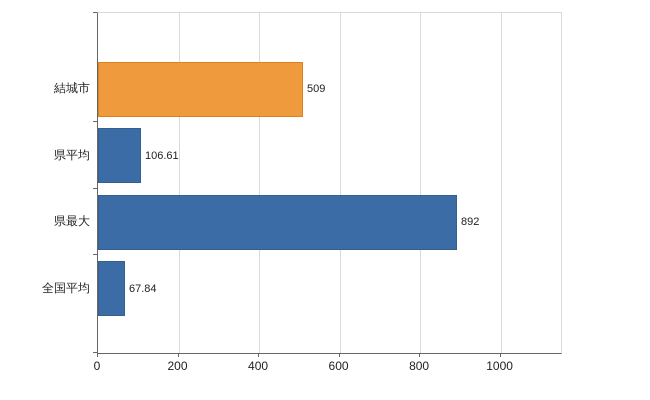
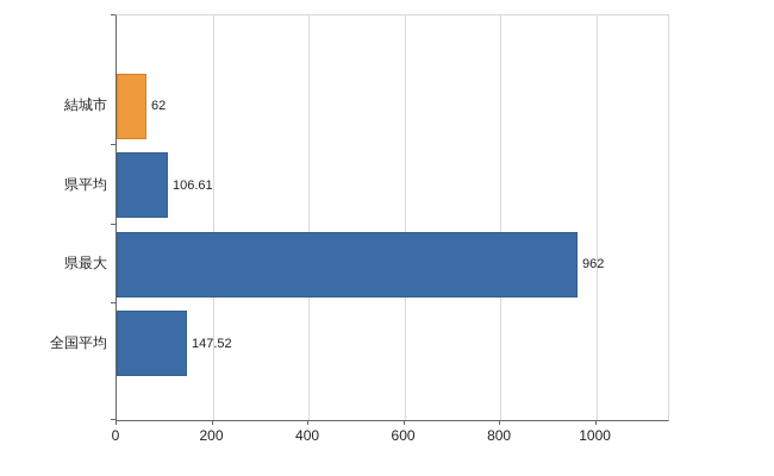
結城市: 509 -> 62
県最大: 892 -> 962
全国平均: 67.84 -> 147.52
